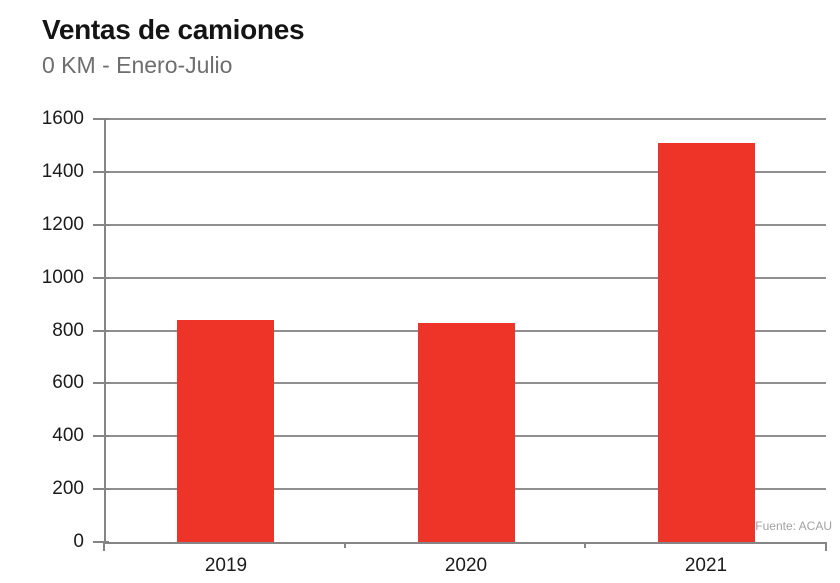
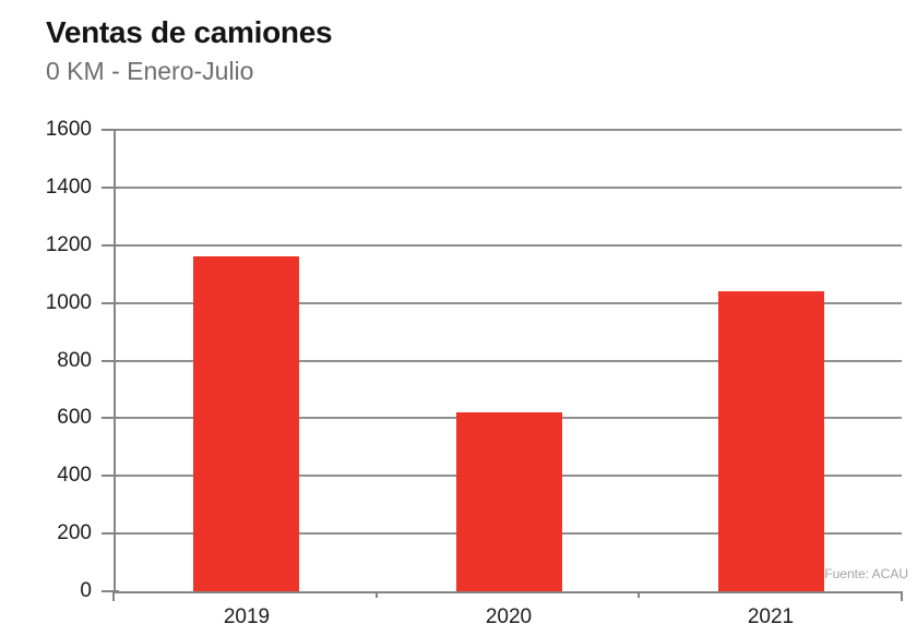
2019: 840 -> 1160
2020: 830 -> 620
2021: 1510 -> 1040
